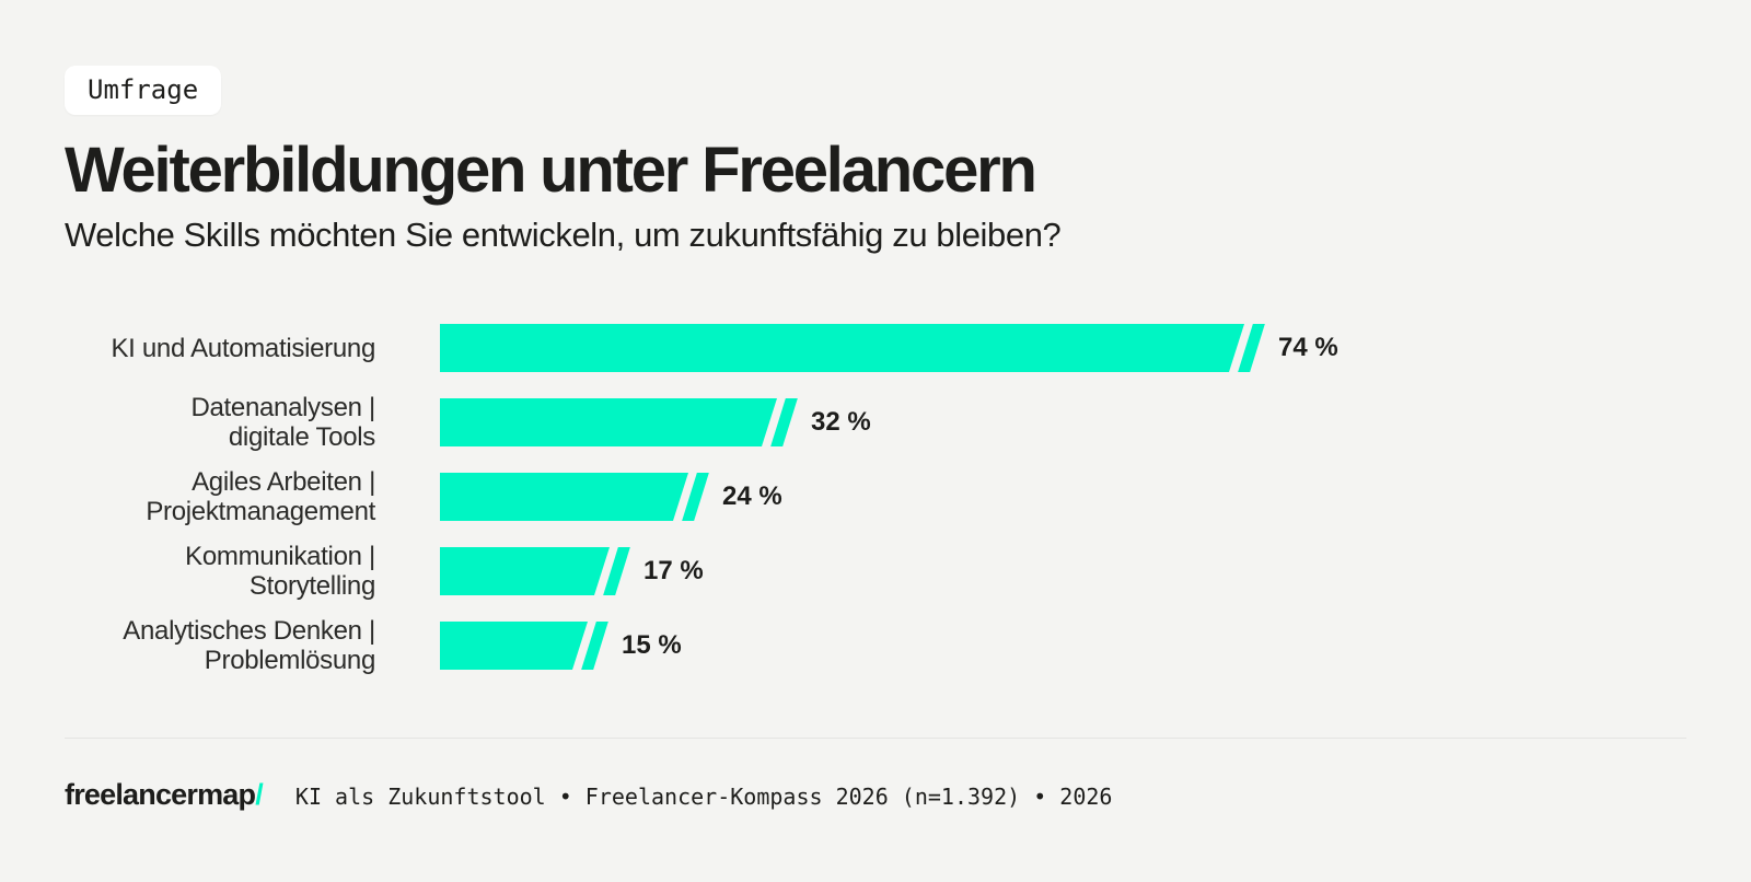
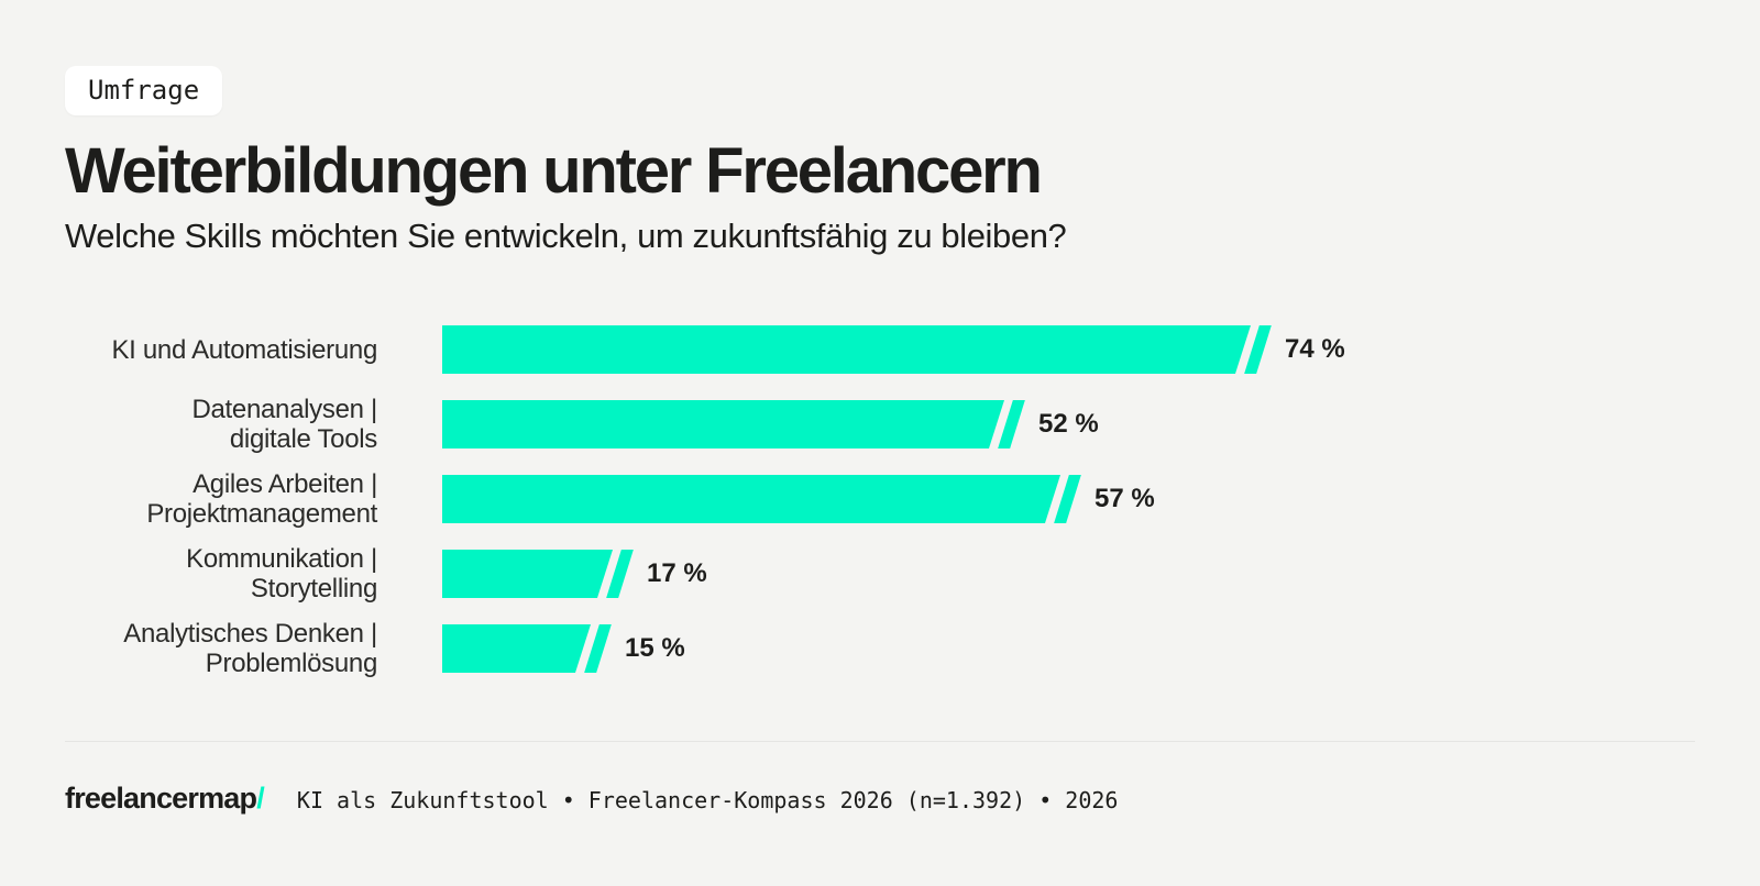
Datenanalysen | digitale Tools: 32 -> 52
Agiles Arbeiten | Projektmanagement: 24 -> 57
